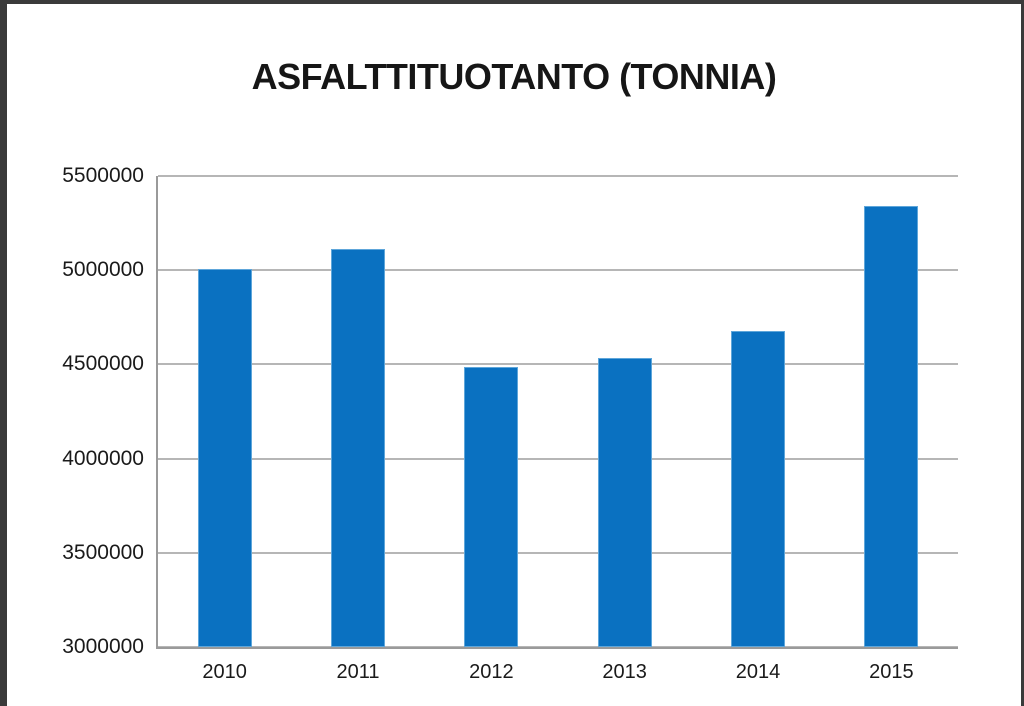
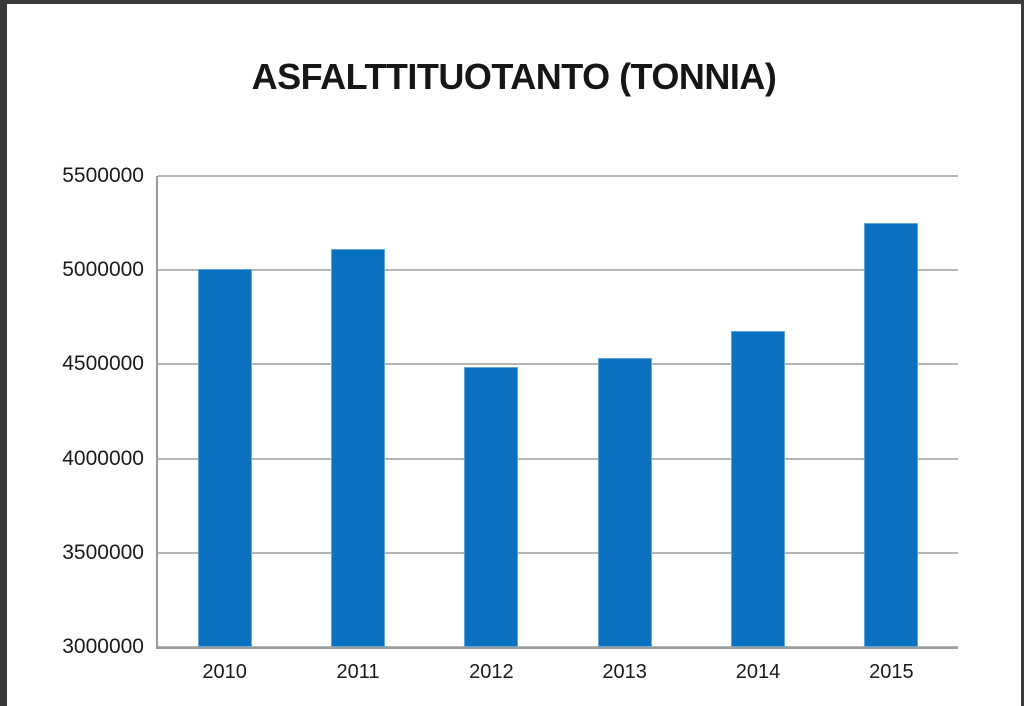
2015: 5340000 -> 5250000
